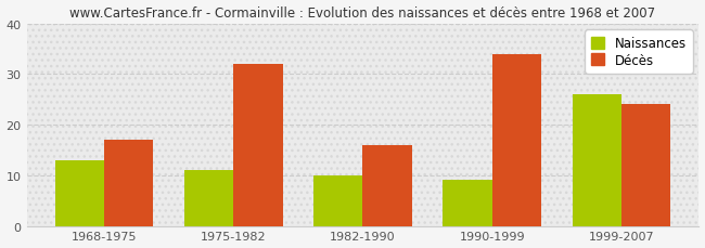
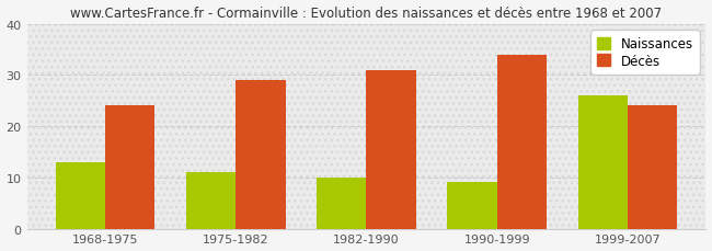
Décès/1968-1975: 17 -> 24
Décès/1975-1982: 32 -> 29
Décès/1982-1990: 16 -> 31
